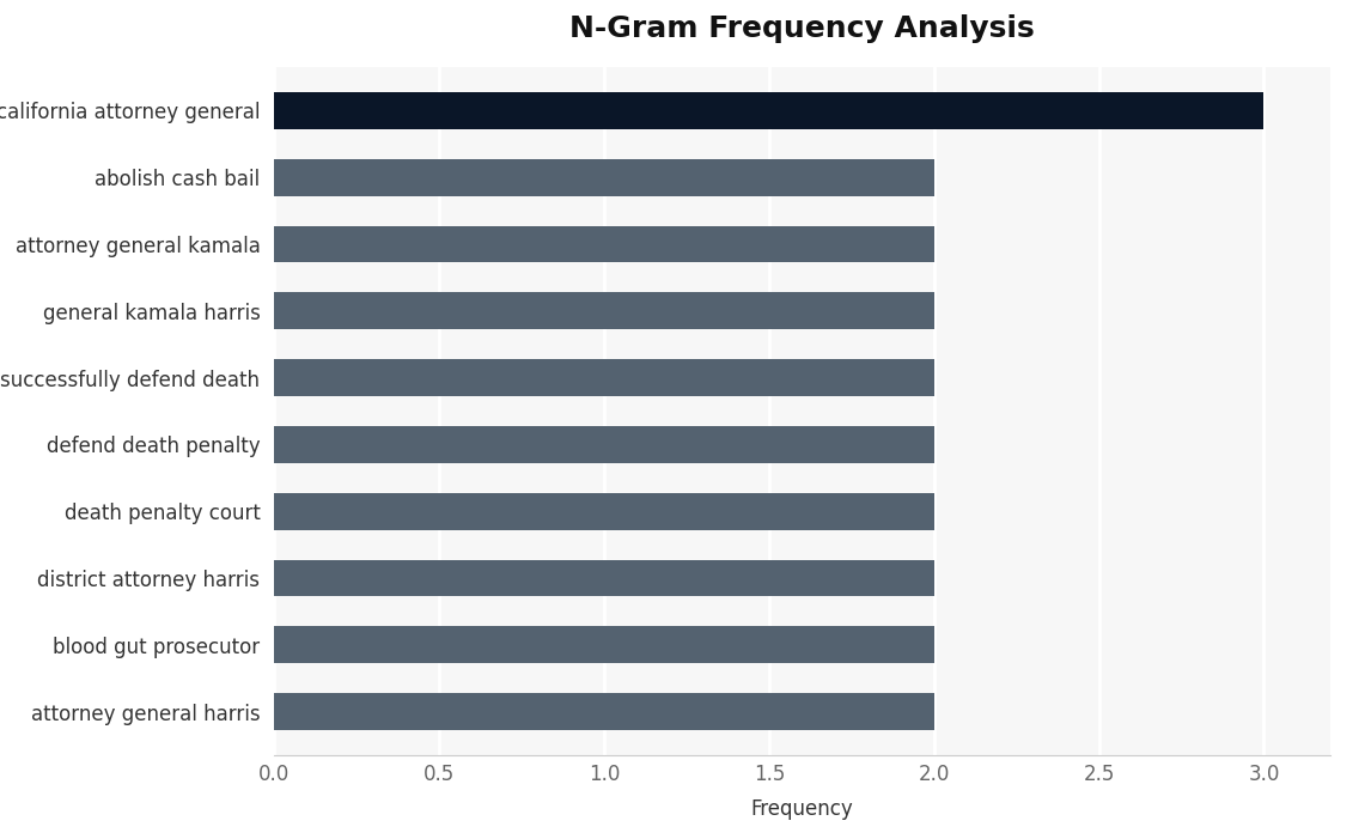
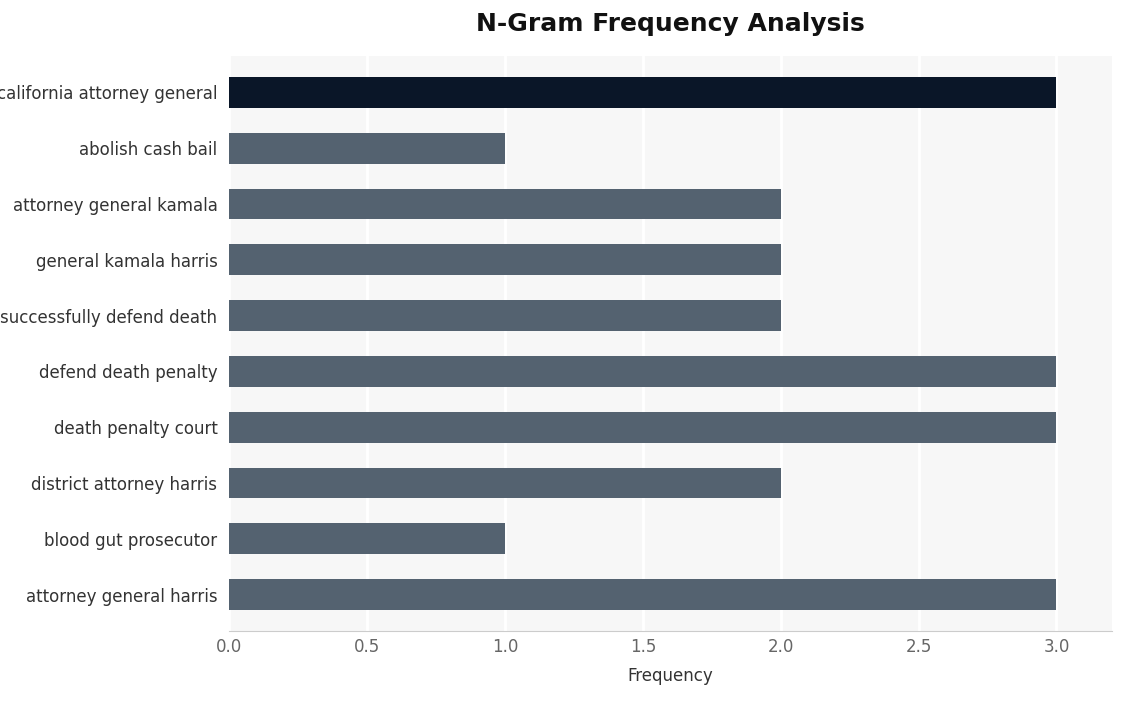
abolish cash bail: 2 -> 1
defend death penalty: 2 -> 3
death penalty court: 2 -> 3
blood gut prosecutor: 2 -> 1
attorney general harris: 2 -> 3
